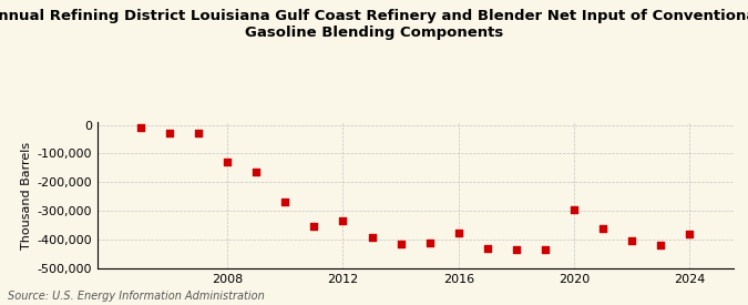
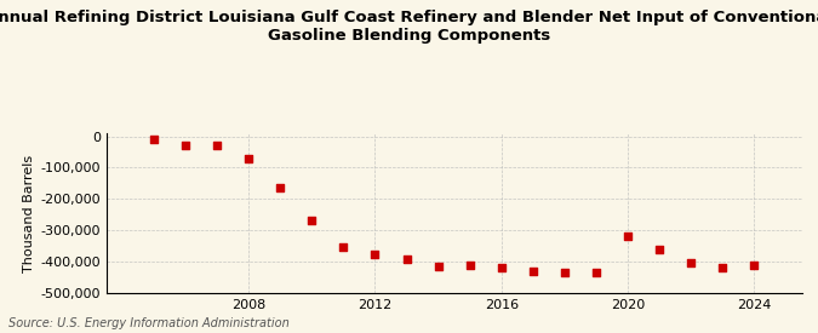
2008: -130,000 -> -72,000
2012: -335,000 -> -375,000
2016: -375,000 -> -420,000
2020: -295,000 -> -320,000
2024: -380,000 -> -410,000
